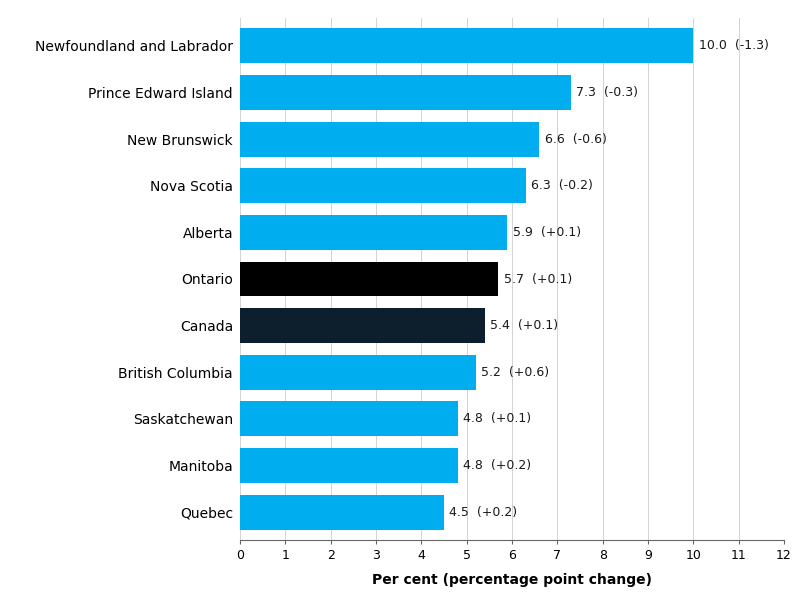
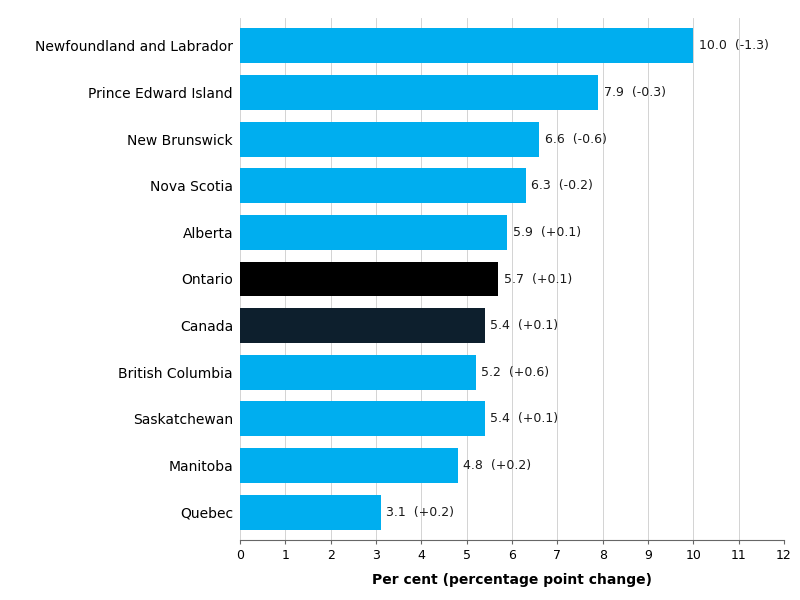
Prince Edward Island: 7.3 -> 7.9
Saskatchewan: 4.8 -> 5.4
Quebec: 4.5 -> 3.1
